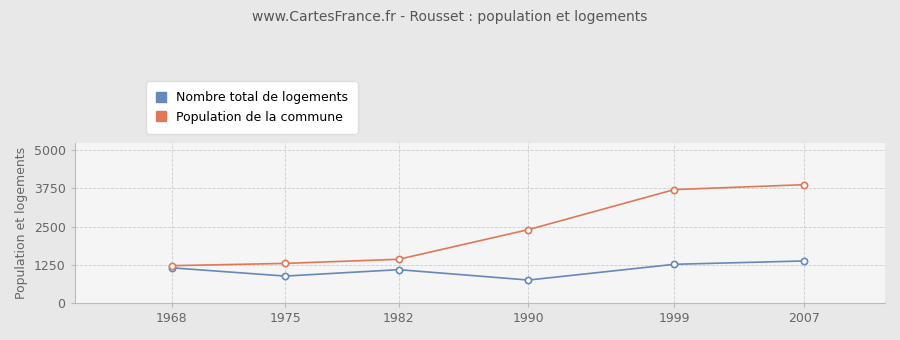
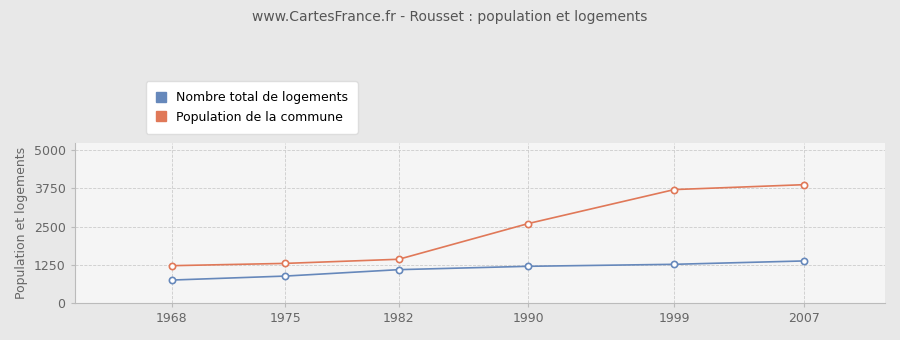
Nombre total de logements/1968: 1150 -> 750
Nombre total de logements/1990: 750 -> 1200
Population de la commune/1990: 2400 -> 2600
